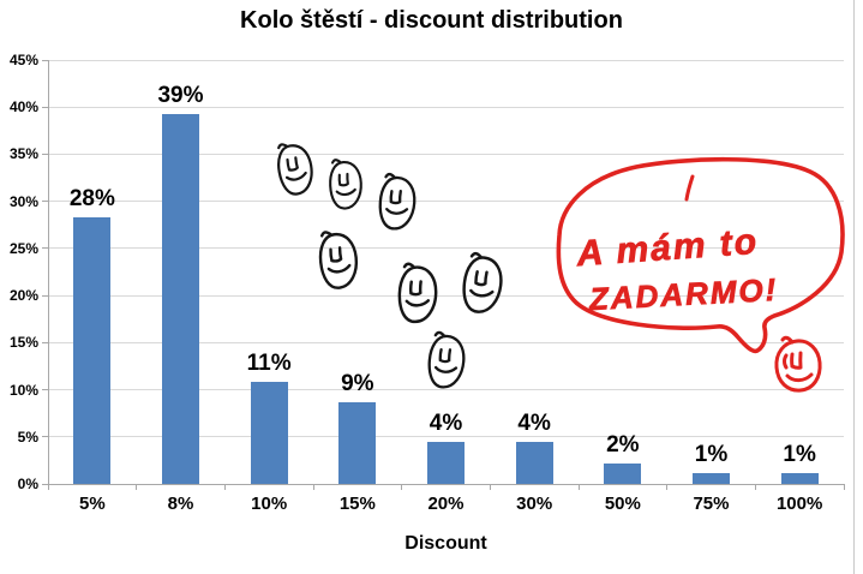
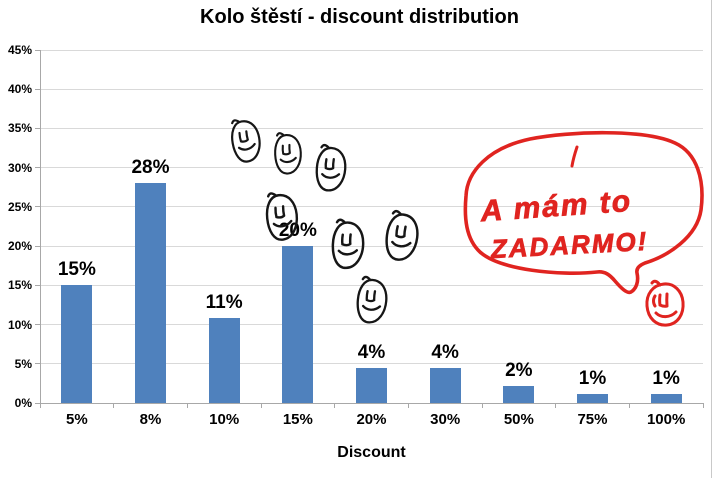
5%: 28% -> 15%
8%: 39% -> 28%
15%: 9% -> 20%
